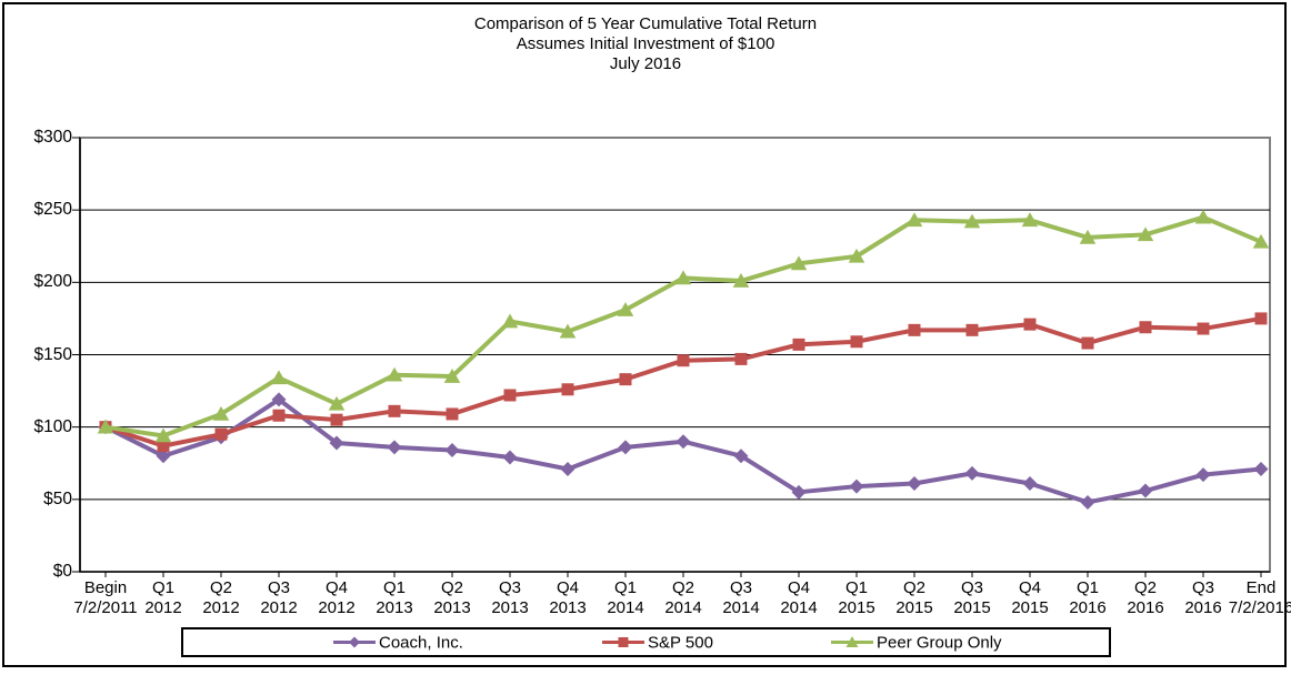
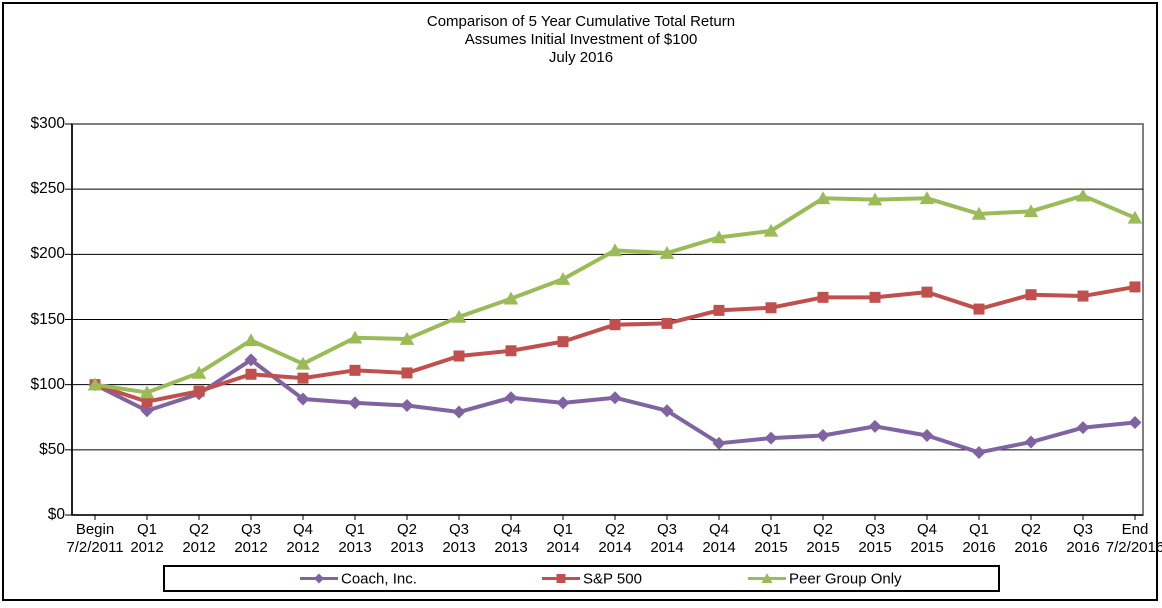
Peer Group Only/Q3 2013: $173 -> $152
Coach, Inc./Q4 2013: $71 -> $90
